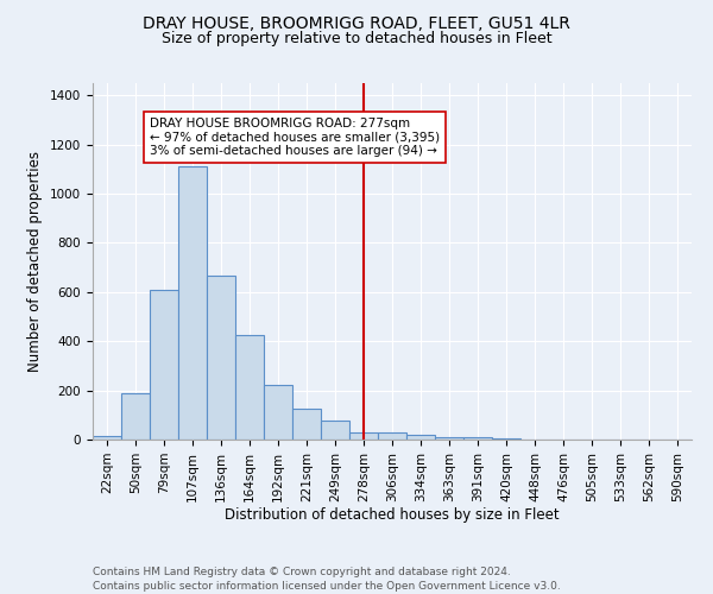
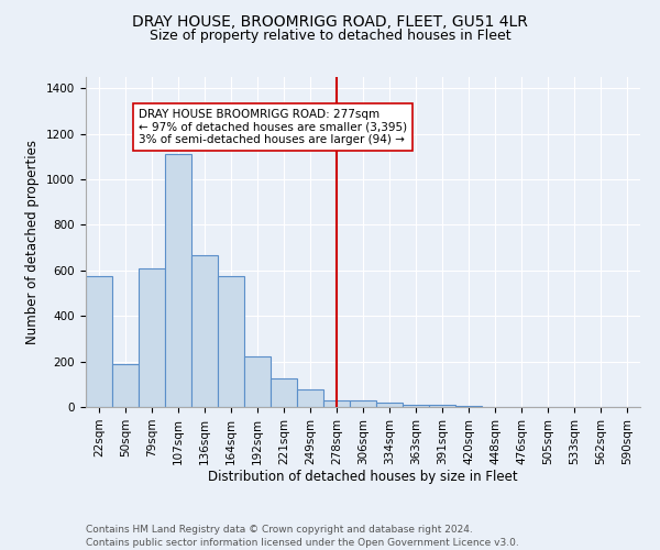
22sqm: 15 -> 575
164sqm: 425 -> 575
